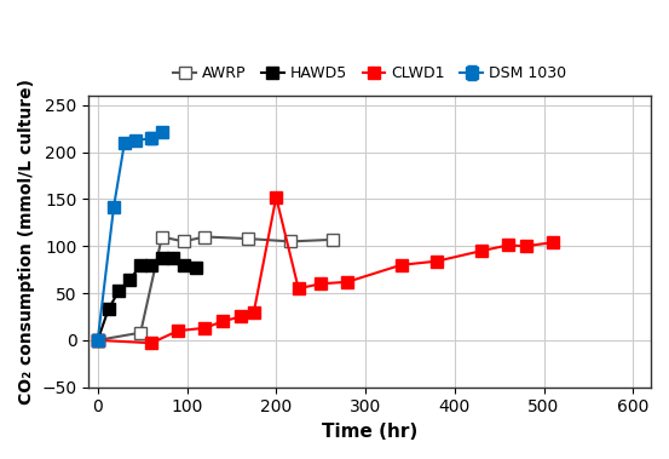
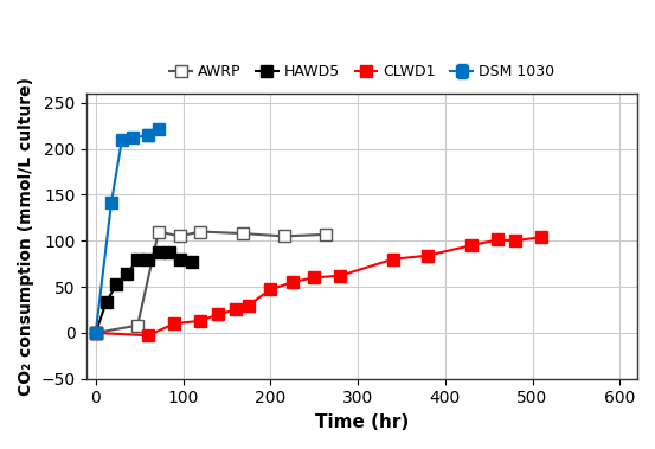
CLWD1/200: 152 -> 47
